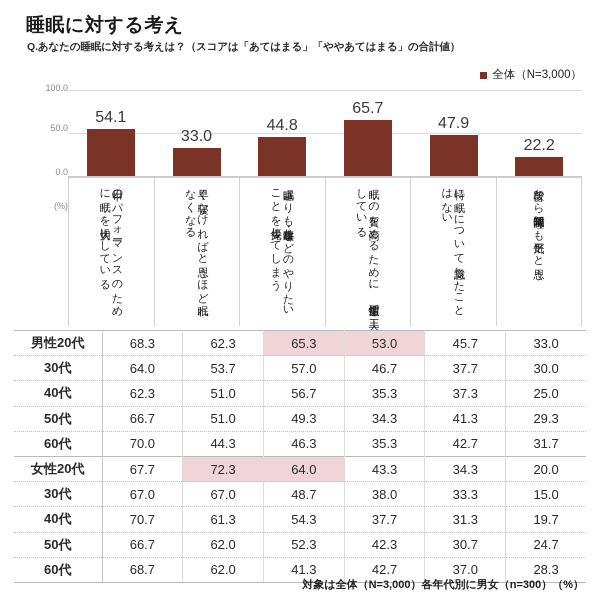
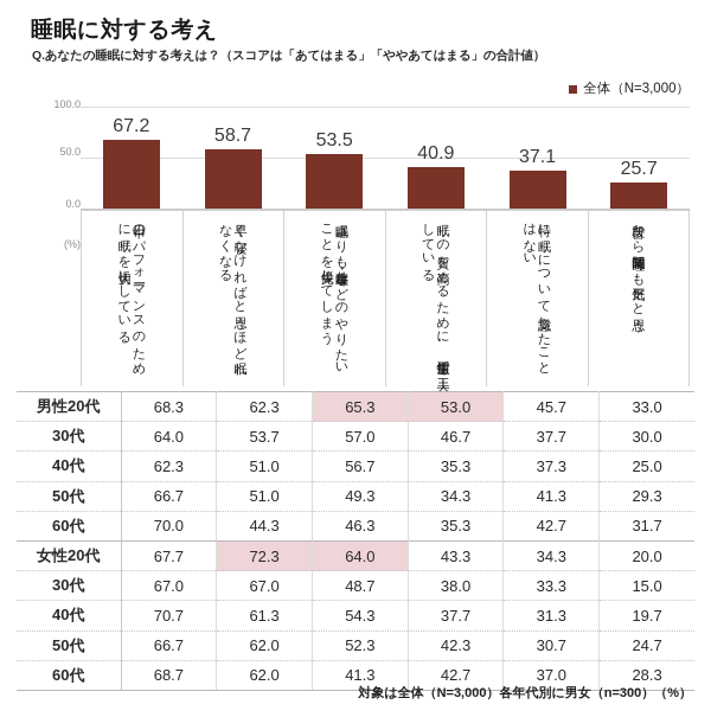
日中のパフォーマンスのために眠りを大切にしている: 54.1 -> 67.2
早く寝なければと思うほど眠れなくなる: 33.0 -> 58.7
睡眠よりも仕事・趣味などのやりたいことを優先してしまう: 44.8 -> 53.5
眠りの質を高めるために、生活習慣を工夫している: 65.7 -> 40.9
特に眠りについて意識したことはない: 47.9 -> 37.1
普段から短時間睡眠でも平気だと思う: 22.2 -> 25.7
